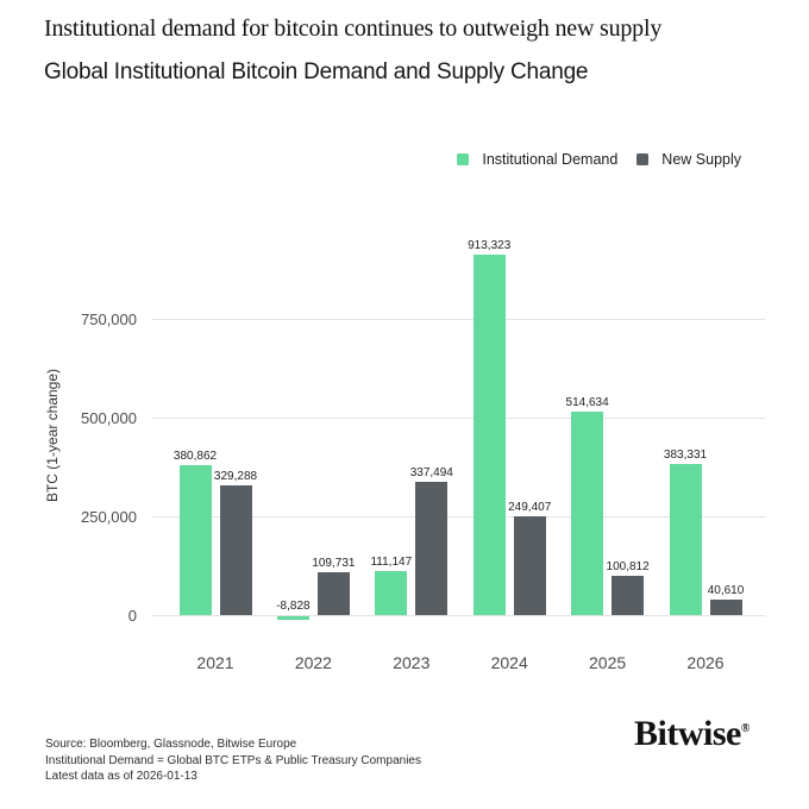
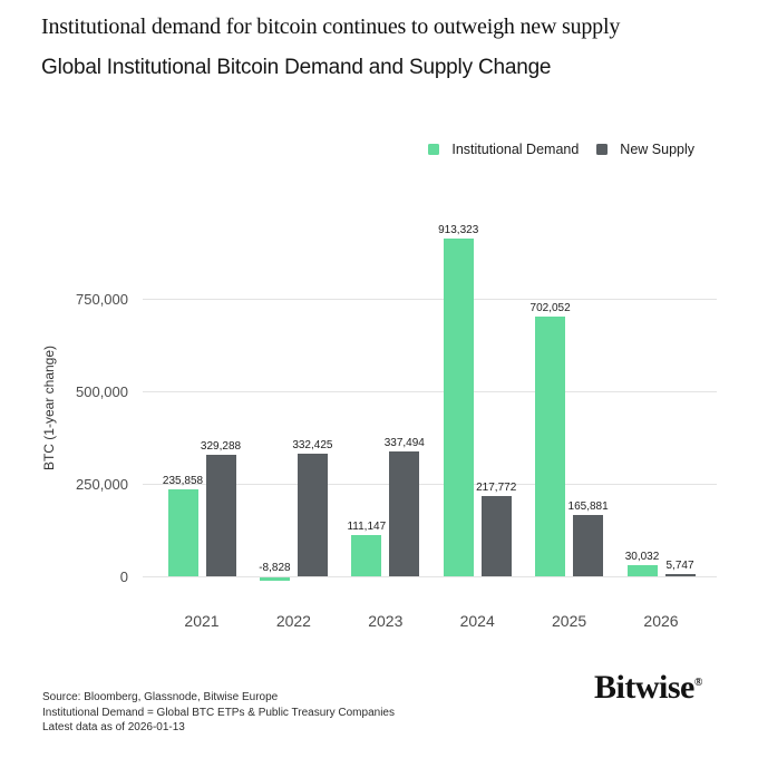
Institutional Demand/2021: 380,862 -> 235,858
New Supply/2022: 109,731 -> 332,425
New Supply/2024: 249,407 -> 217,772
Institutional Demand/2025: 514,634 -> 702,052
New Supply/2025: 100,812 -> 165,881
Institutional Demand/2026: 383,331 -> 30,032
New Supply/2026: 40,610 -> 5,747
